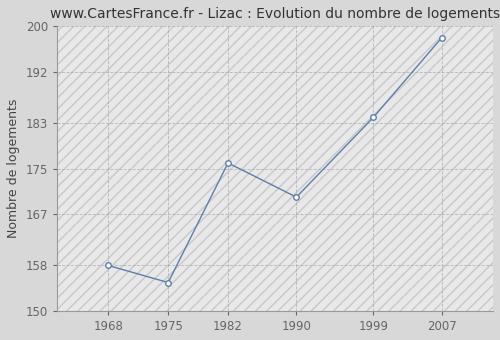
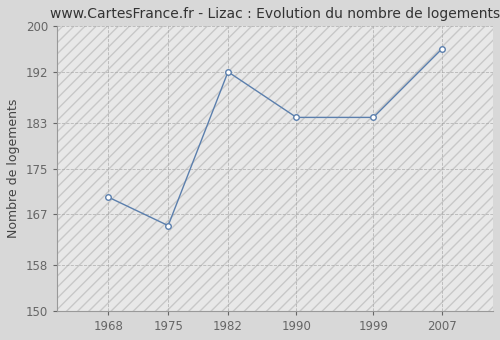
1968: 158 -> 170
1975: 155 -> 165
1982: 176 -> 192
1990: 170 -> 184
2007: 198 -> 196
